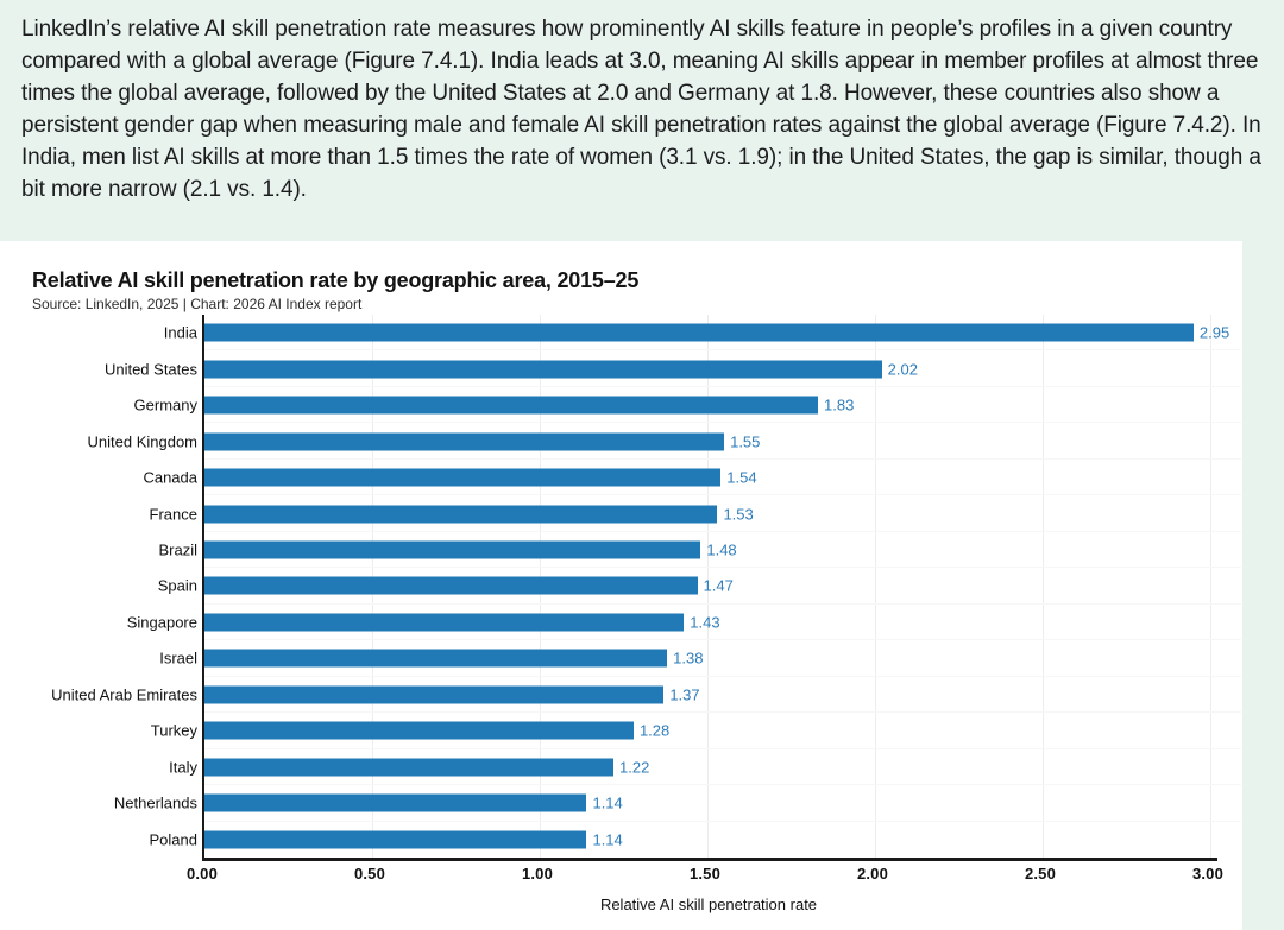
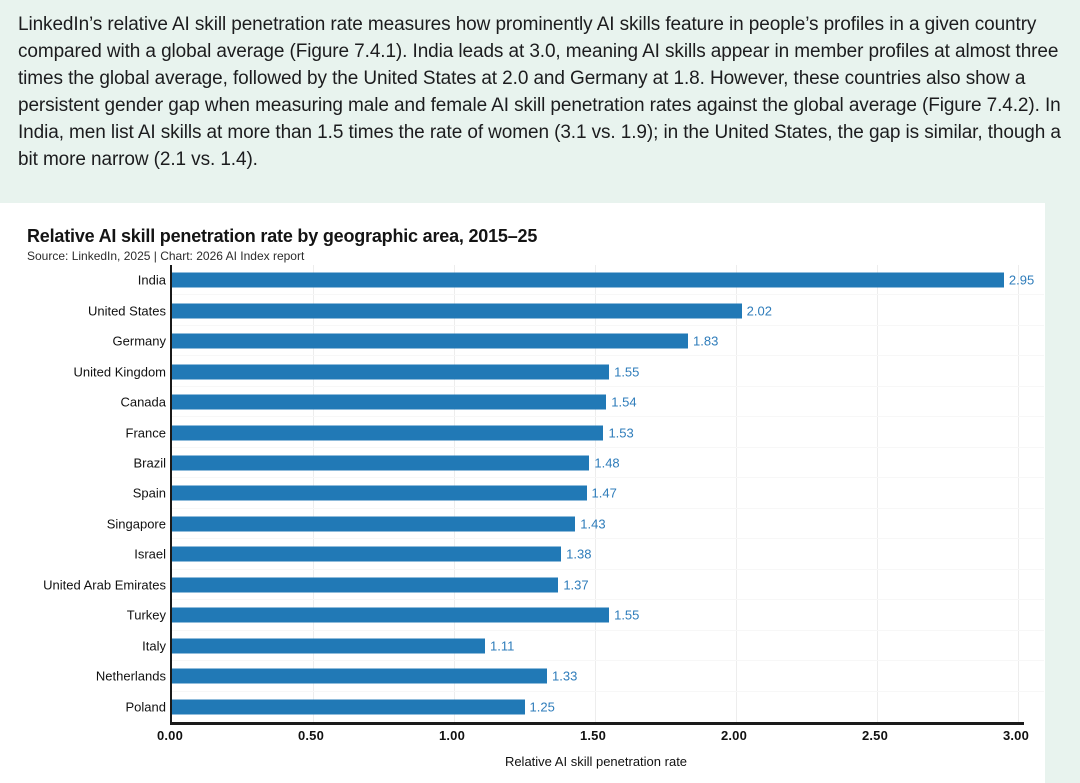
Turkey: 1.28 -> 1.55
Italy: 1.22 -> 1.11
Netherlands: 1.14 -> 1.33
Poland: 1.14 -> 1.25
